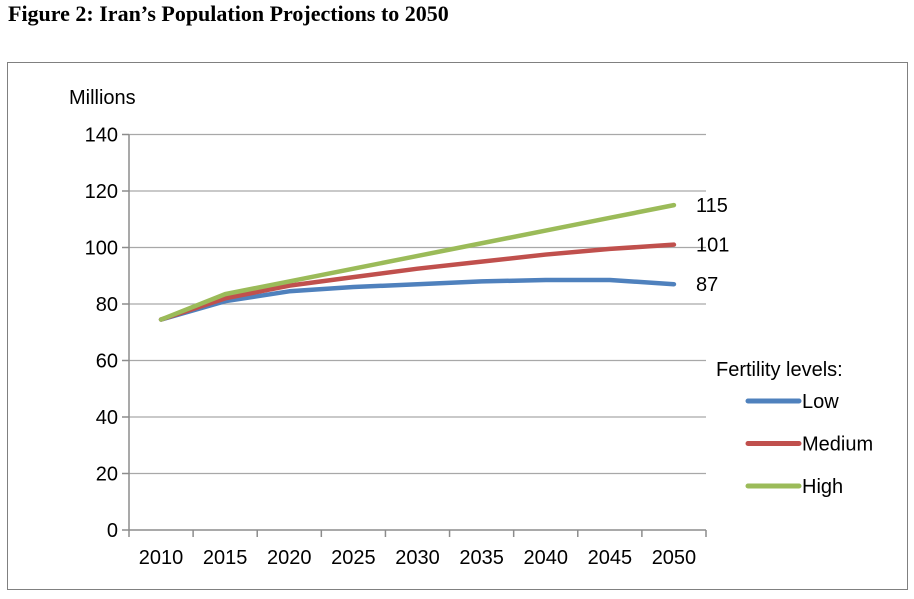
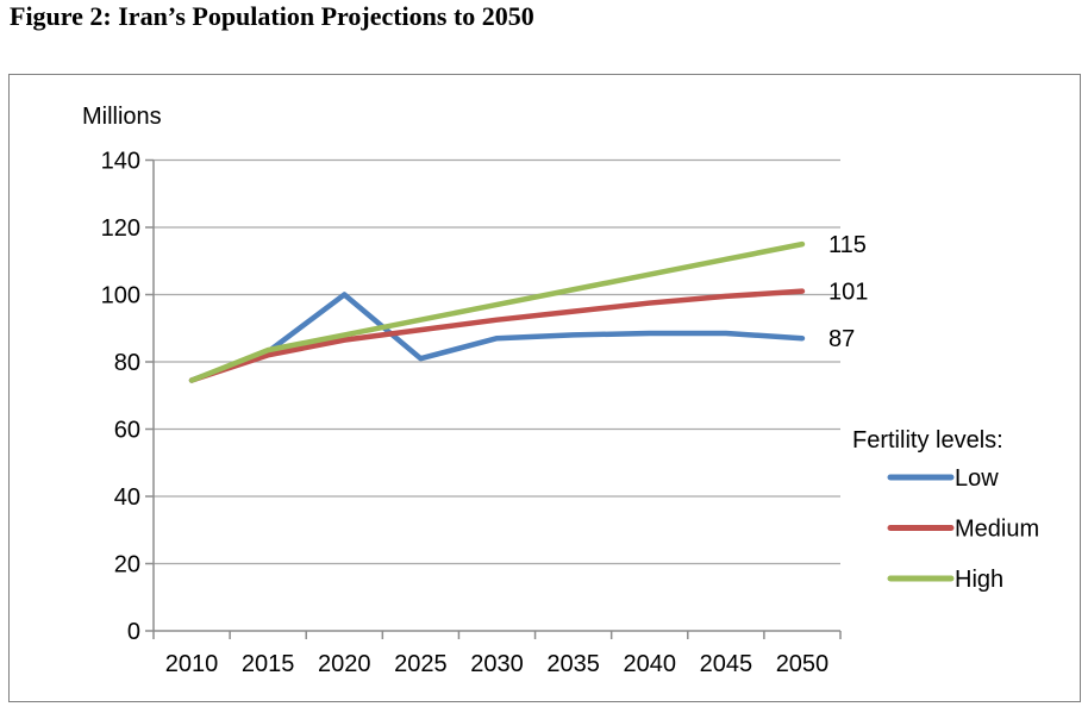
Low/2015: 81 -> 83
Low/2020: 84 -> 100
Low/2025: 86 -> 81
